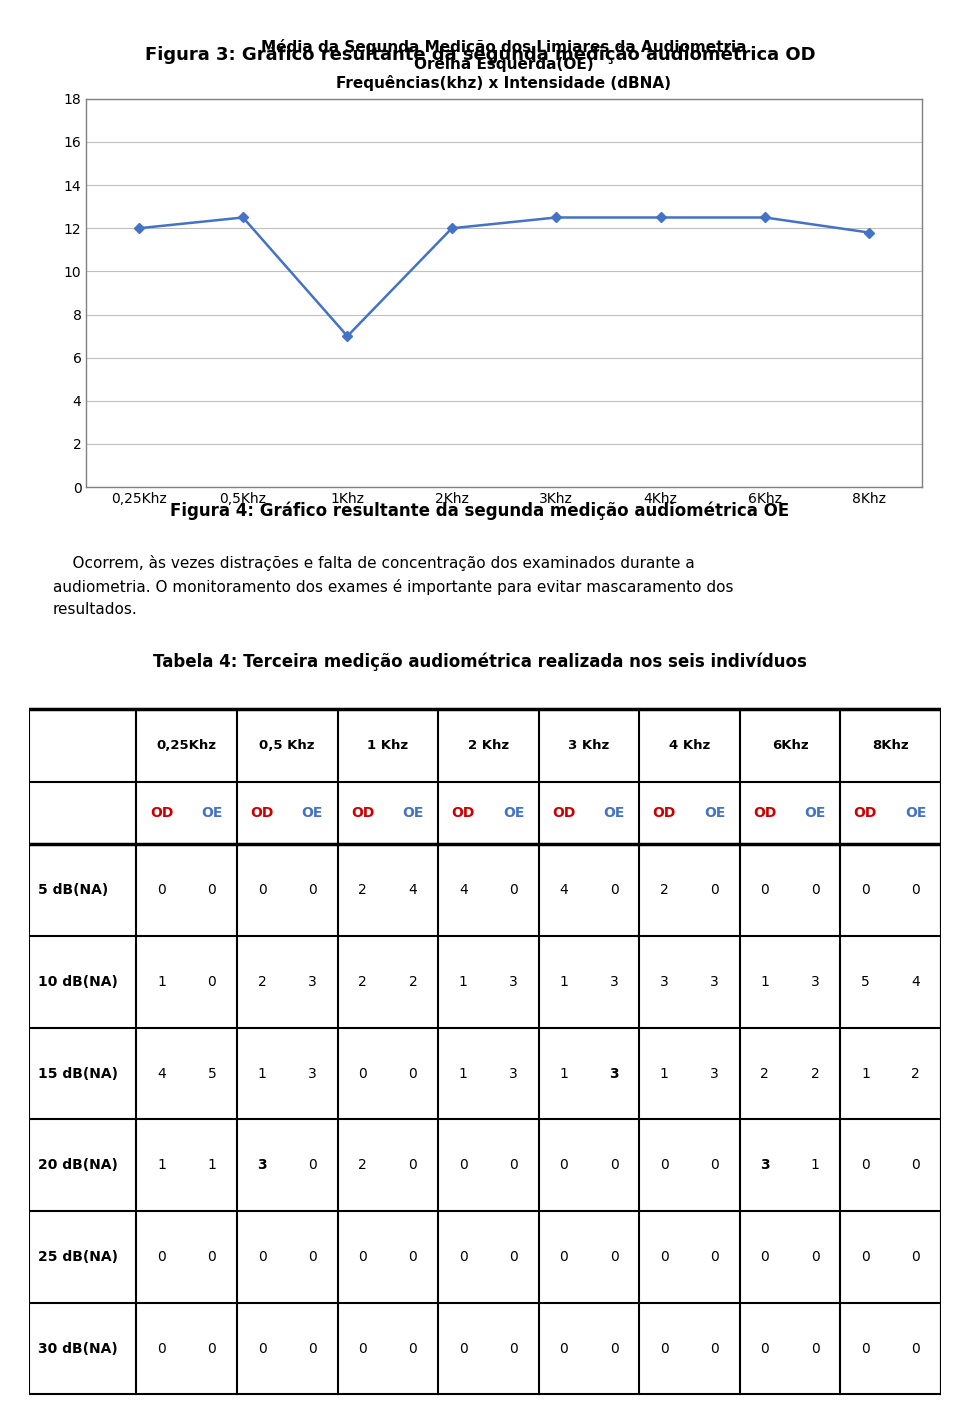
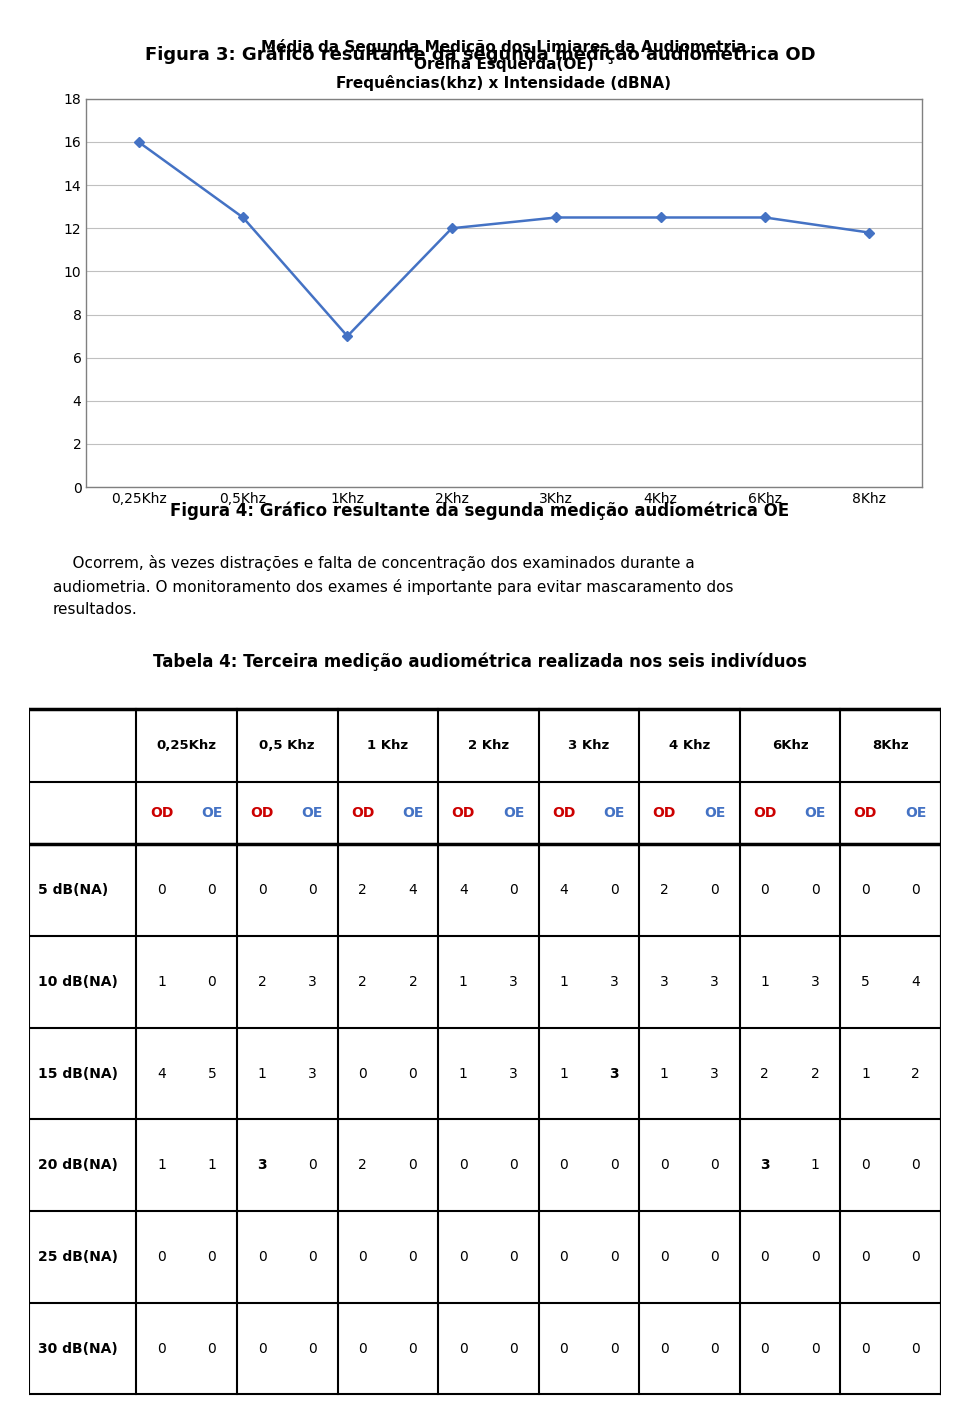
0,25Khz: 12.0 -> 16.0
